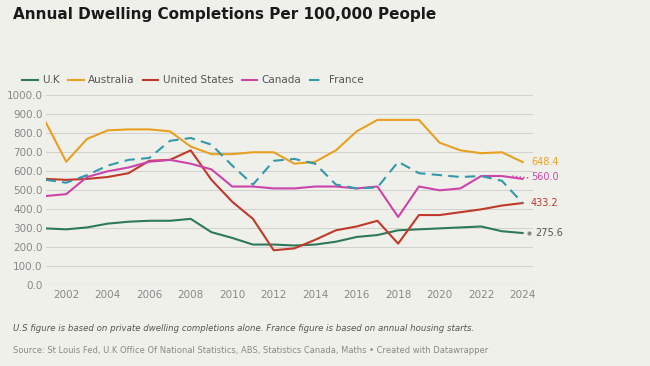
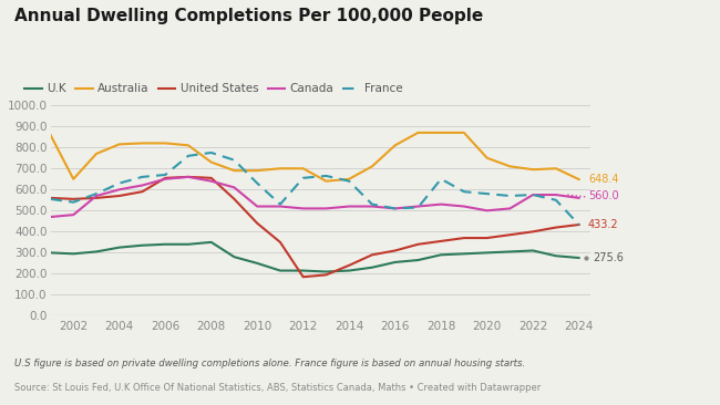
United States/2008: 710 -> 660
United States/2018: 220 -> 360
Canada/2018: 360 -> 530
